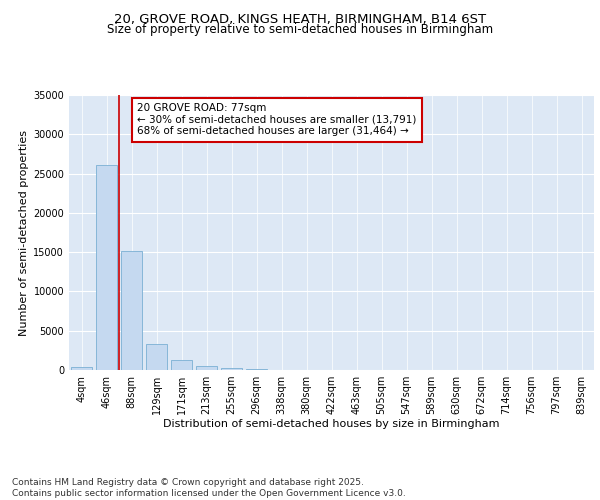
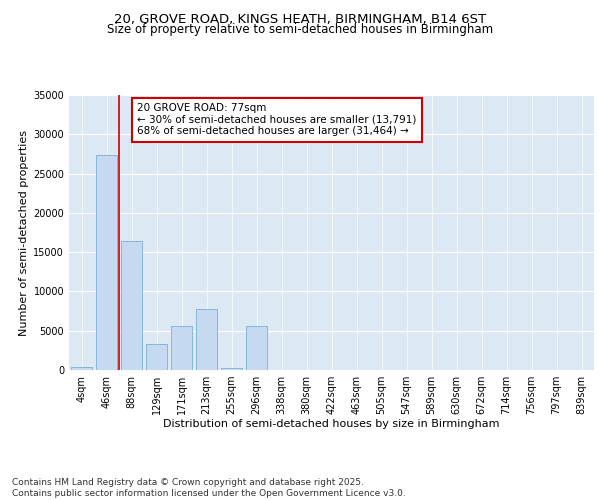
46sqm: 26100 -> 27400
88sqm: 15200 -> 16400
171sqm: 1200 -> 5600
213sqm: 400 -> 7800
296sqm: 100 -> 5600
